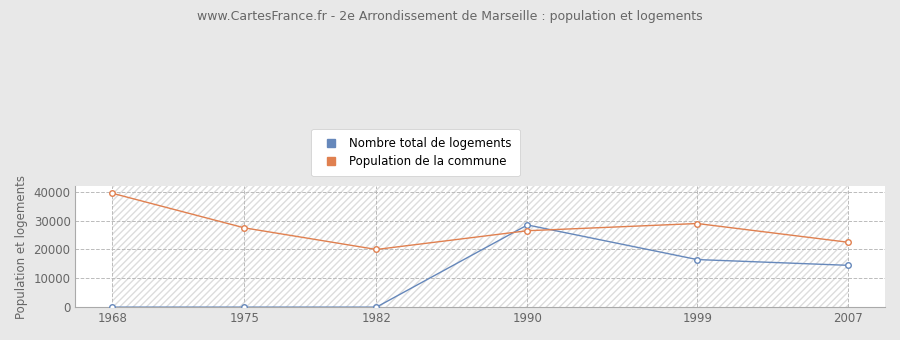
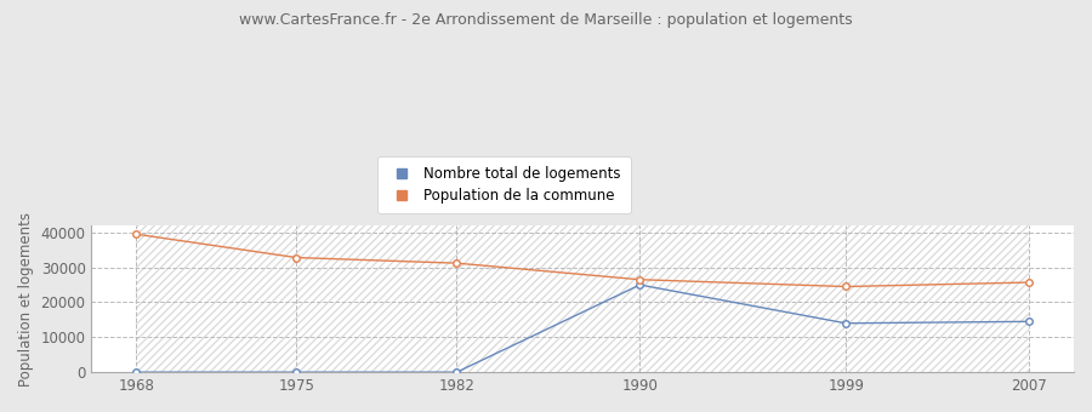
Population de la commune/1975: 27500 -> 32800
Population de la commune/1982: 20000 -> 31200
Nombre total de logements/1990: 28500 -> 25000
Nombre total de logements/1999: 16500 -> 14000
Population de la commune/1999: 29000 -> 24500
Population de la commune/2007: 22500 -> 25700
